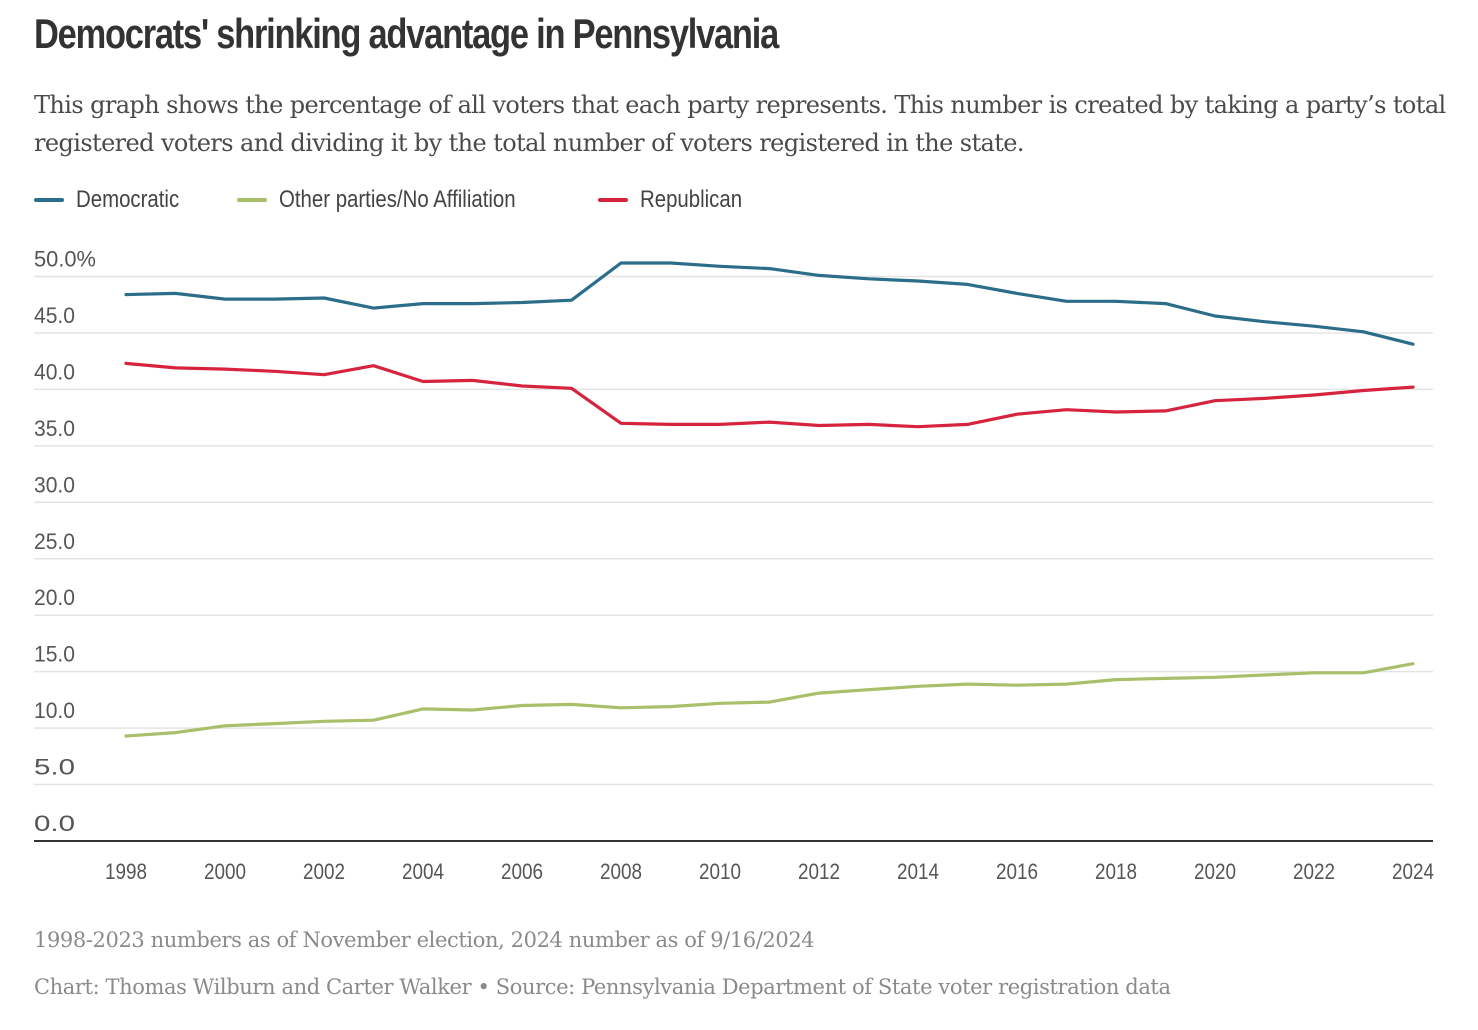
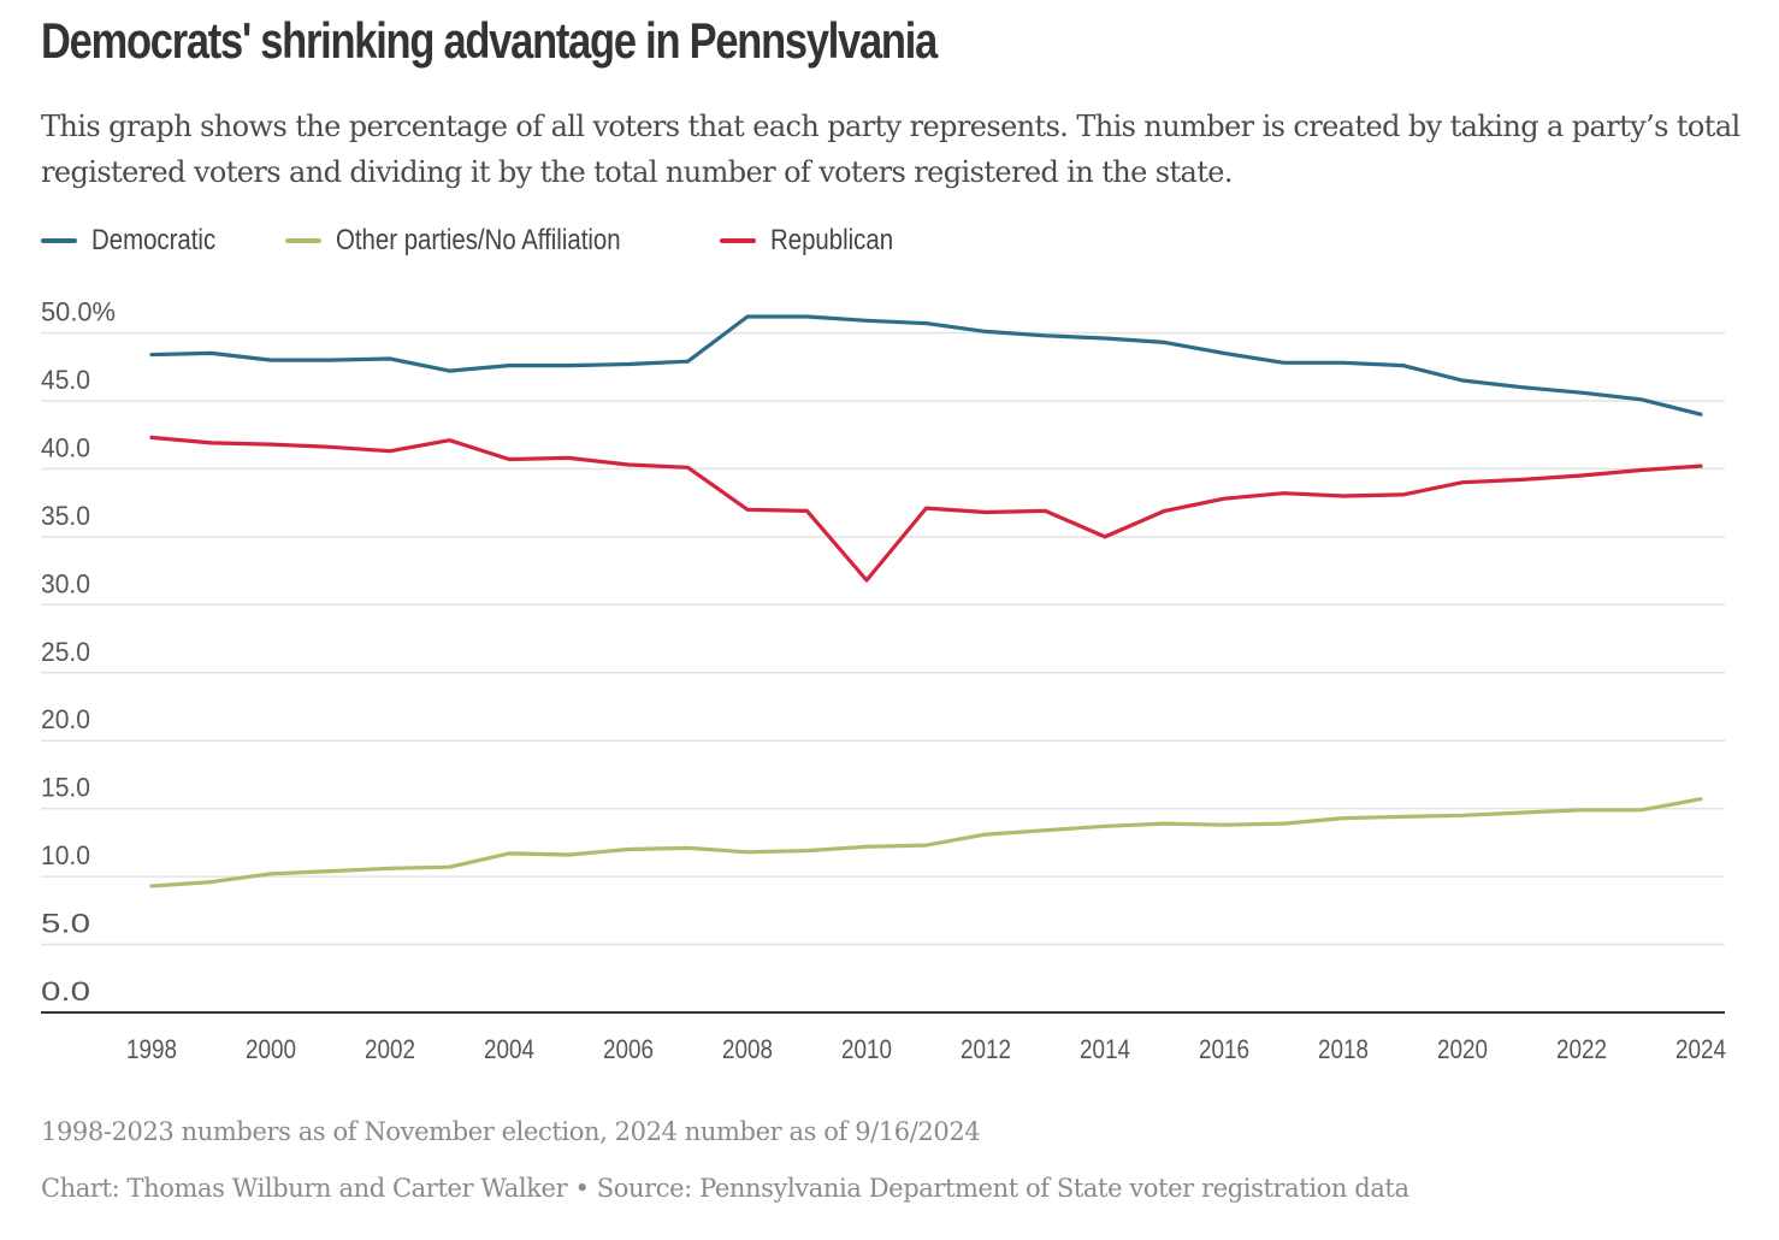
Republican/2010: 36.9% -> 31.8%
Republican/2014: 36.7% -> 35.0%
